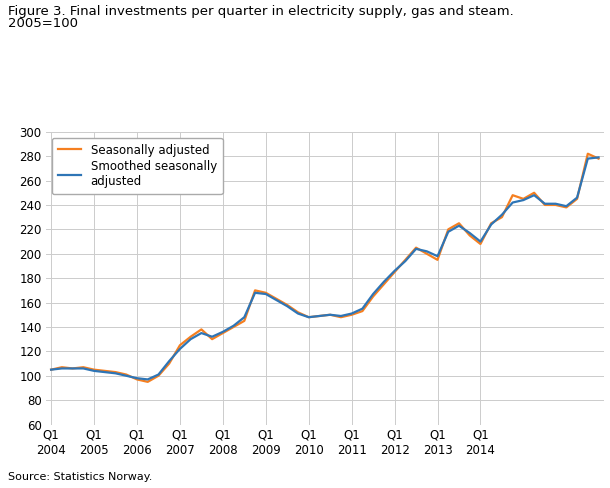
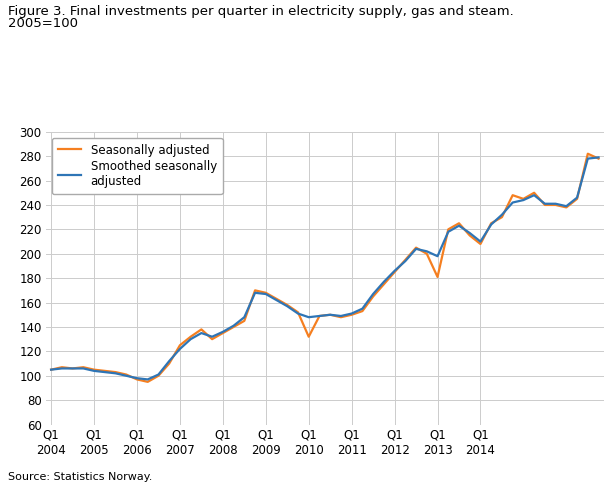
Seasonally adjusted/Q1 2010: 148 -> 132
Seasonally adjusted/Q1 2013: 195 -> 181
